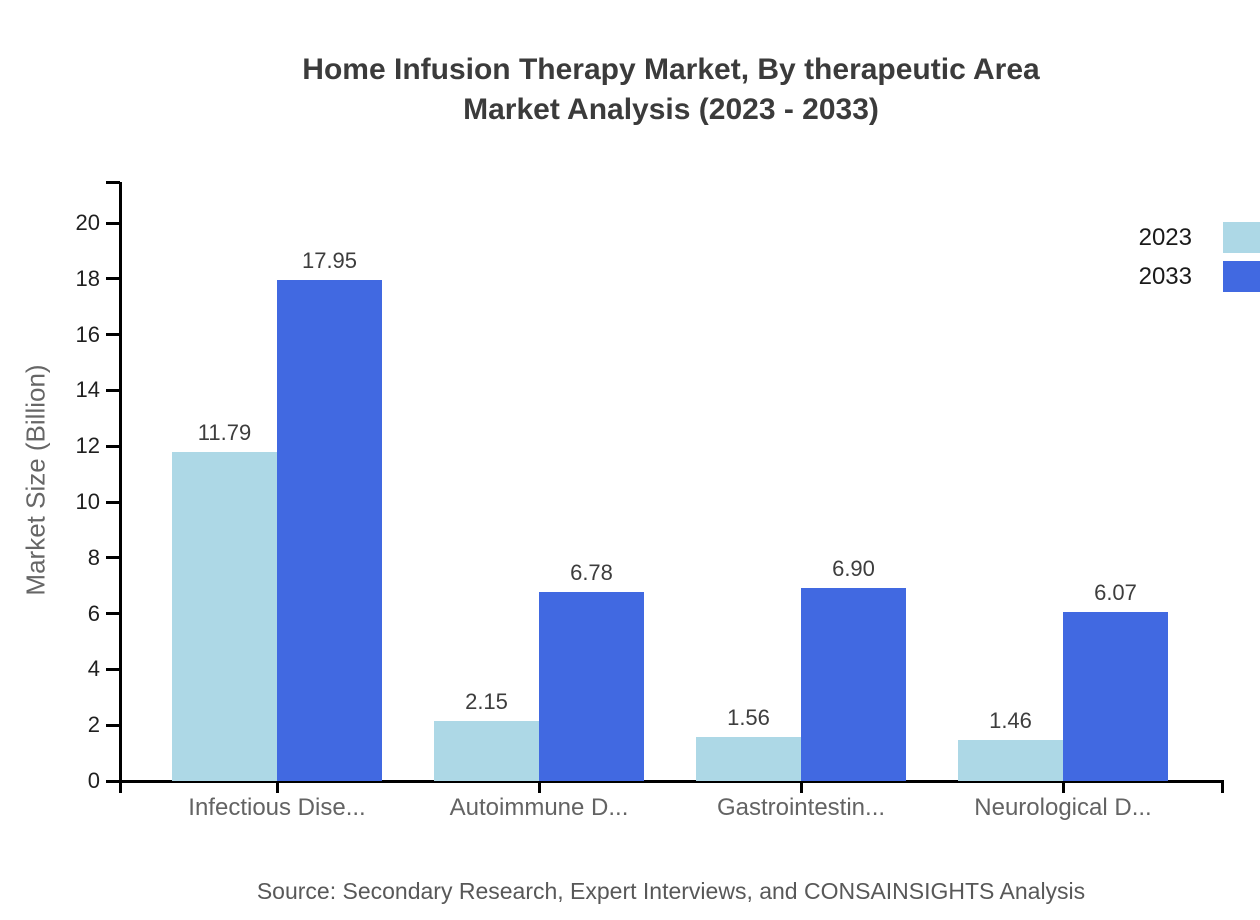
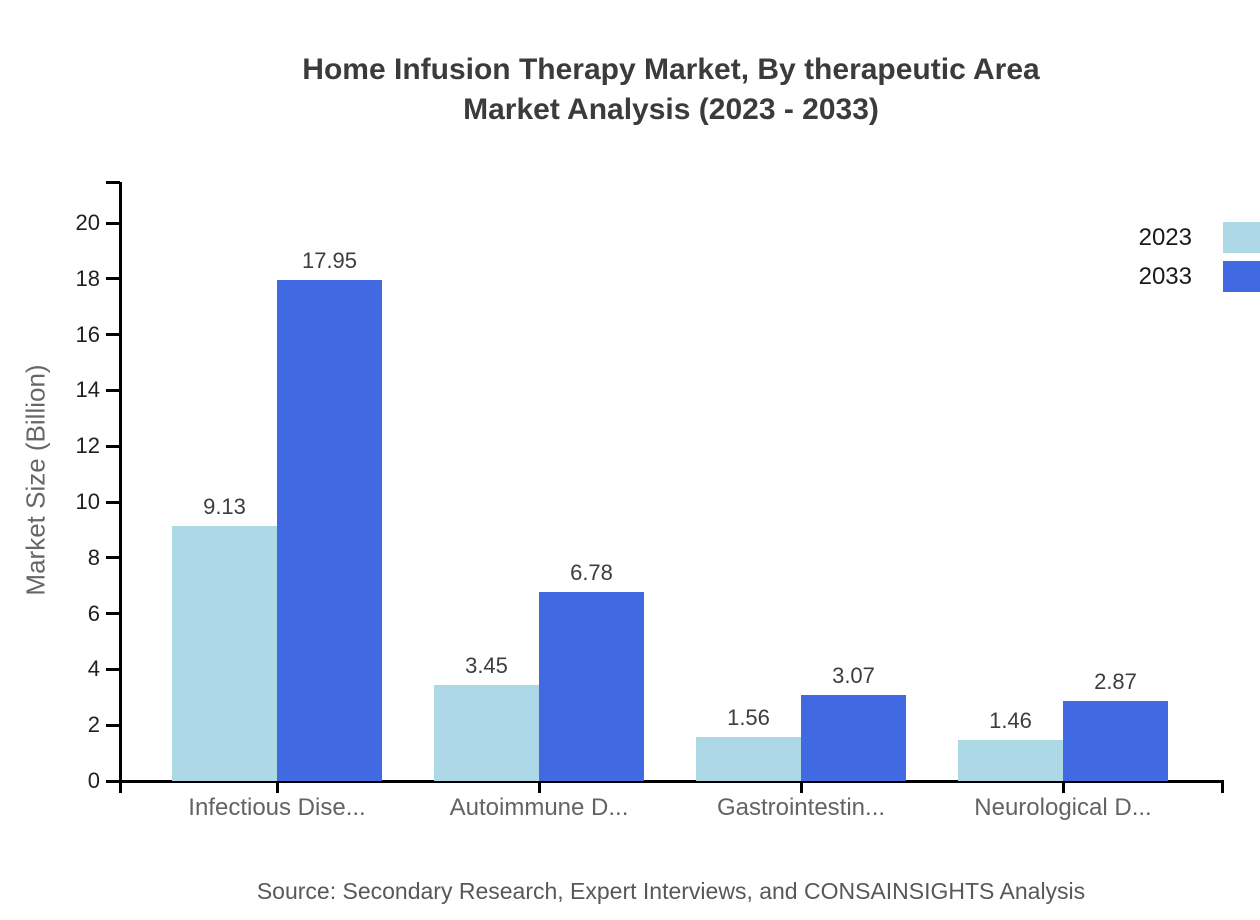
2023/Infectious Dise...: 11.79 -> 9.13
2023/Autoimmune D...: 2.15 -> 3.45
2033/Gastrointestin...: 6.90 -> 3.07
2033/Neurological D...: 6.07 -> 2.87
